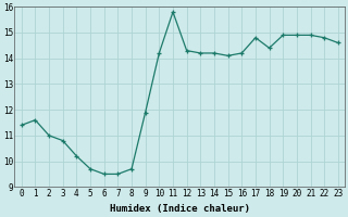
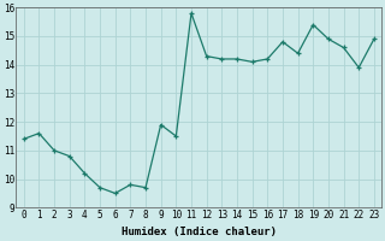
7: 9.5 -> 9.8
10: 14.2 -> 11.5
19: 14.9 -> 15.4
21: 14.9 -> 14.6
22: 14.8 -> 13.9
23: 14.6 -> 14.9
